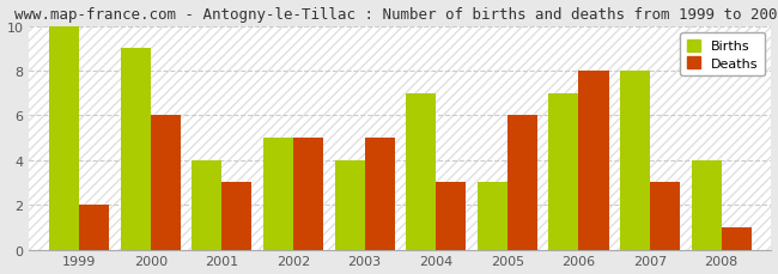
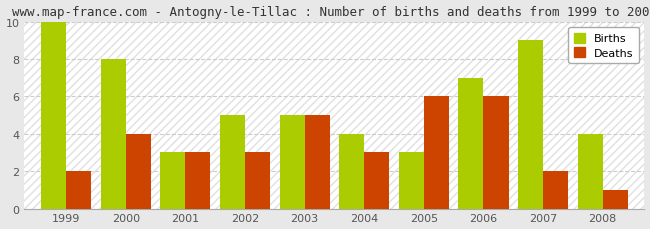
Births/2000: 9 -> 8
Deaths/2000: 6 -> 4
Births/2001: 4 -> 3
Deaths/2002: 5 -> 3
Births/2003: 4 -> 5
Births/2004: 7 -> 4
Deaths/2006: 8 -> 6
Births/2007: 8 -> 9
Deaths/2007: 3 -> 2
